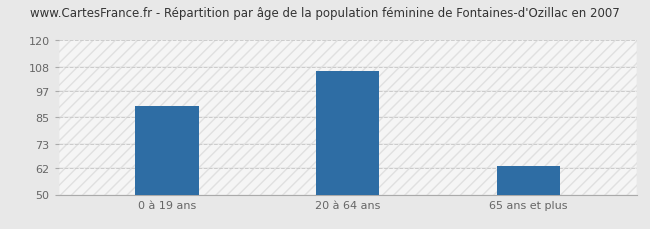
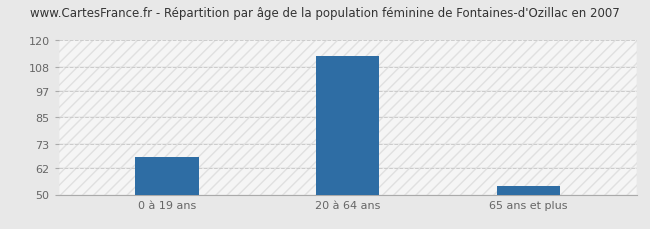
0 à 19 ans: 90 -> 67
20 à 64 ans: 106 -> 113
65 ans et plus: 63 -> 54
